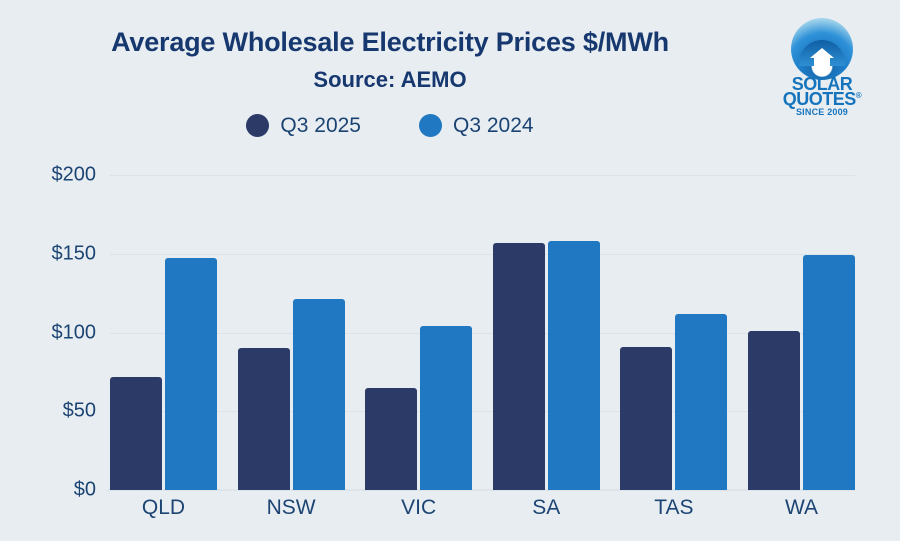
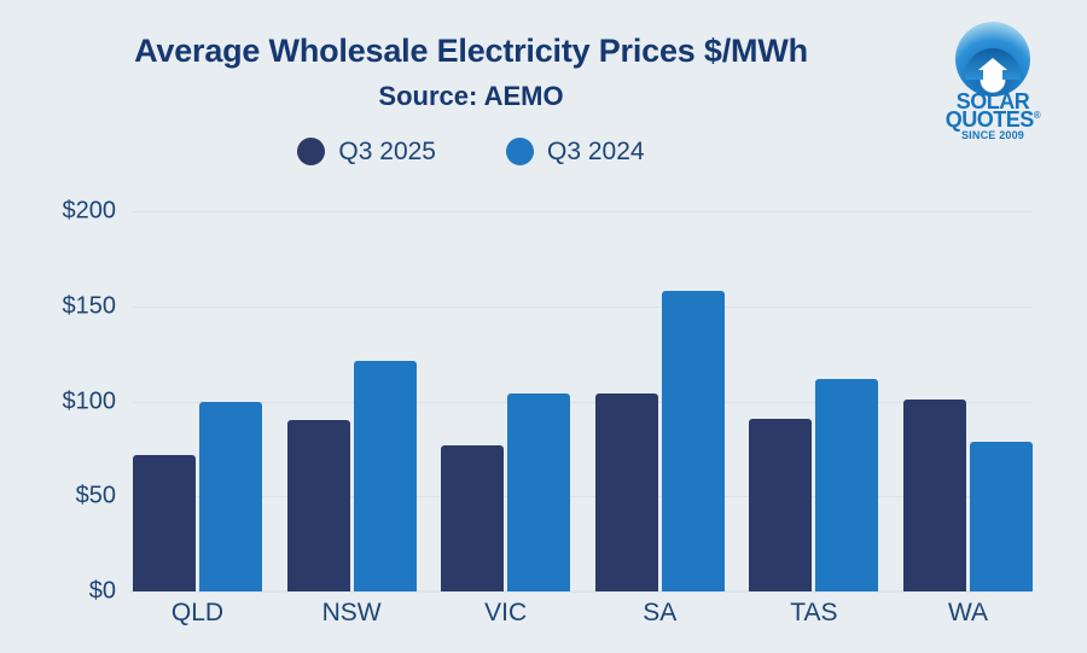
Q3 2024/QLD: $147 -> $100
Q3 2025/VIC: $65 -> $77
Q3 2025/SA: $157 -> $104
Q3 2024/WA: $149 -> $79
